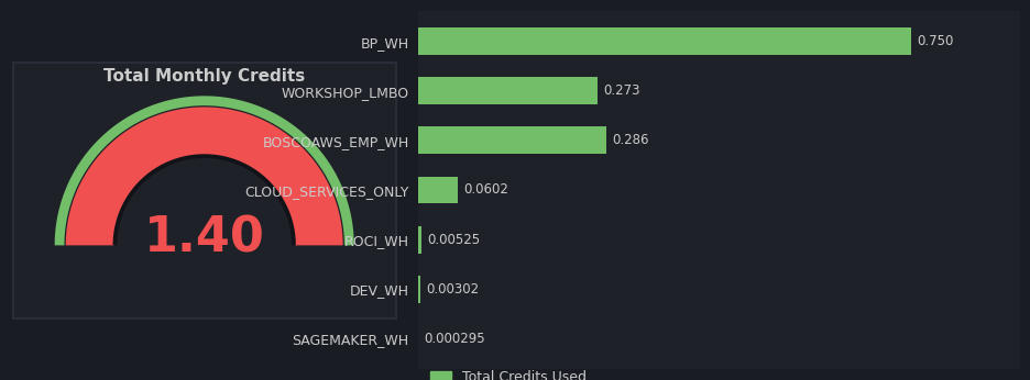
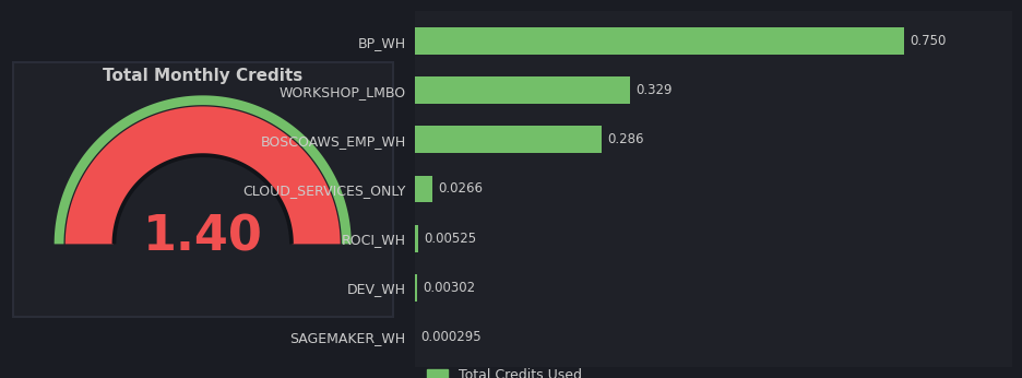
WORKSHOP_LMBO: 0.273 -> 0.329
CLOUD_SERVICES_ONLY: 0.0602 -> 0.0266
